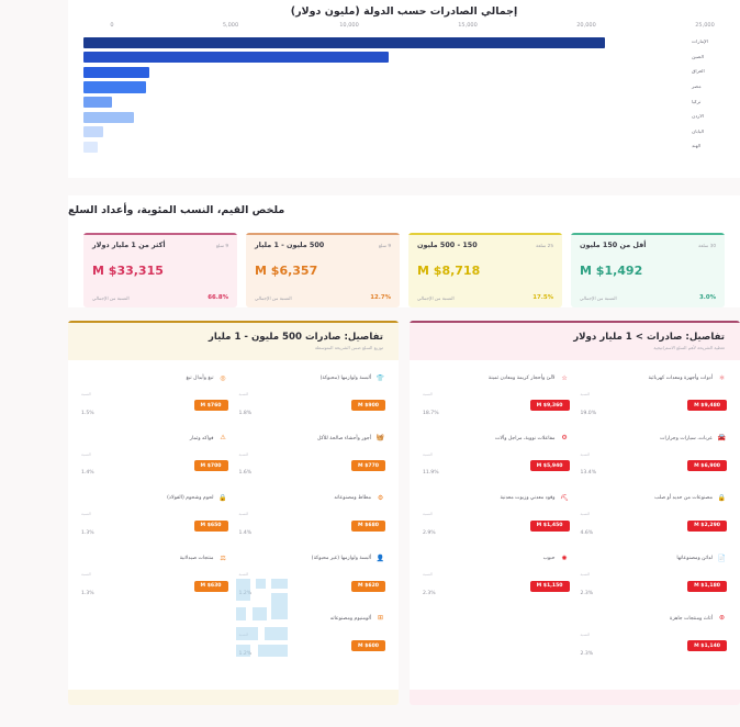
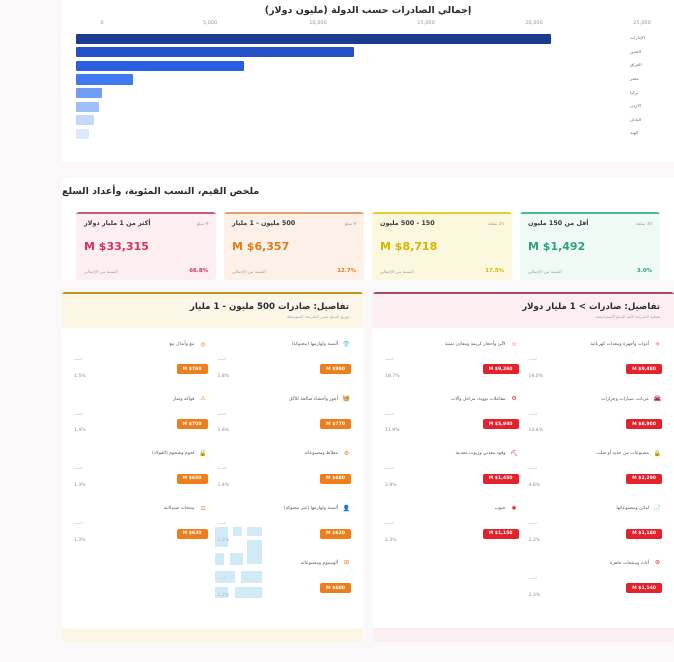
العراق: 2700 -> 7600
الأردن: 2100 -> 1000
